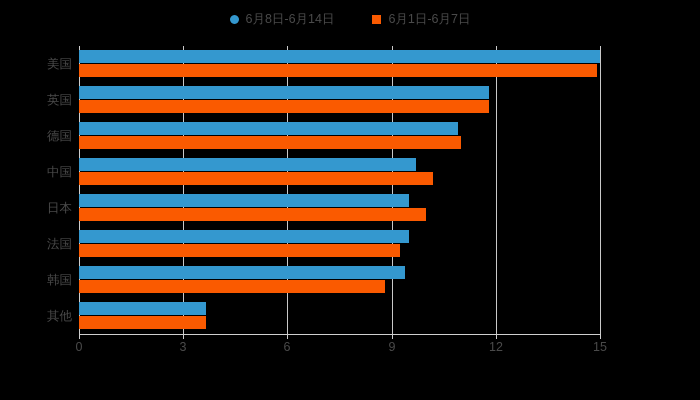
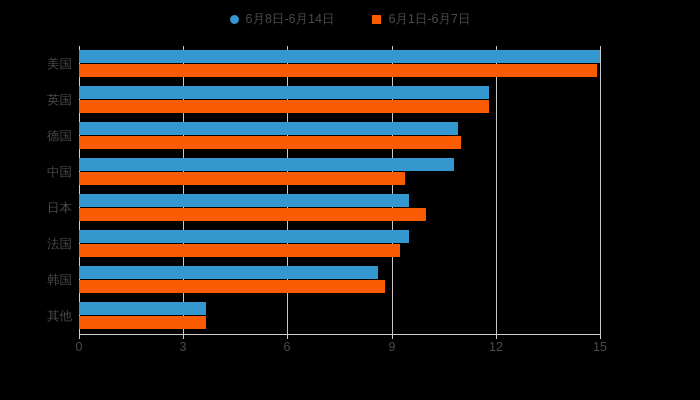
6月8日-6月14日/中国: 9.7 -> 10.8
6月1日-6月7日/中国: 10.2 -> 9.4
6月8日-6月14日/韩国: 9.4 -> 8.6
